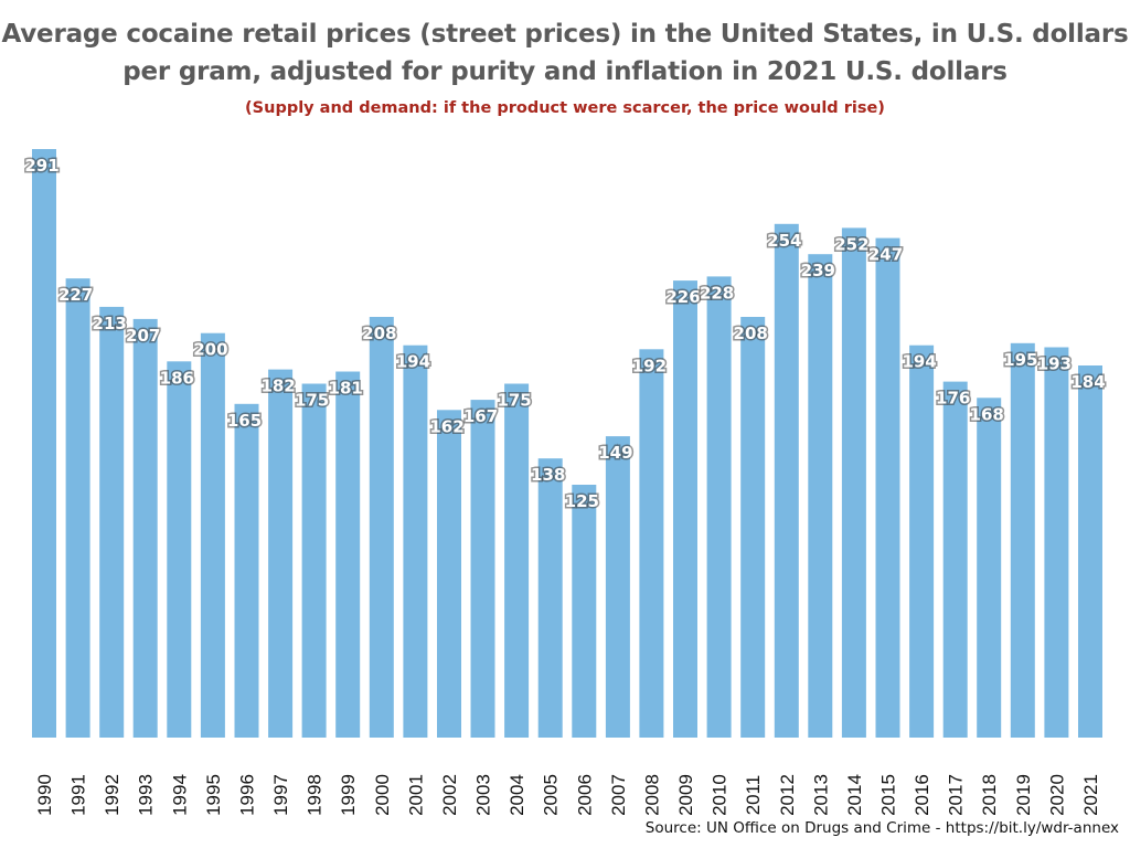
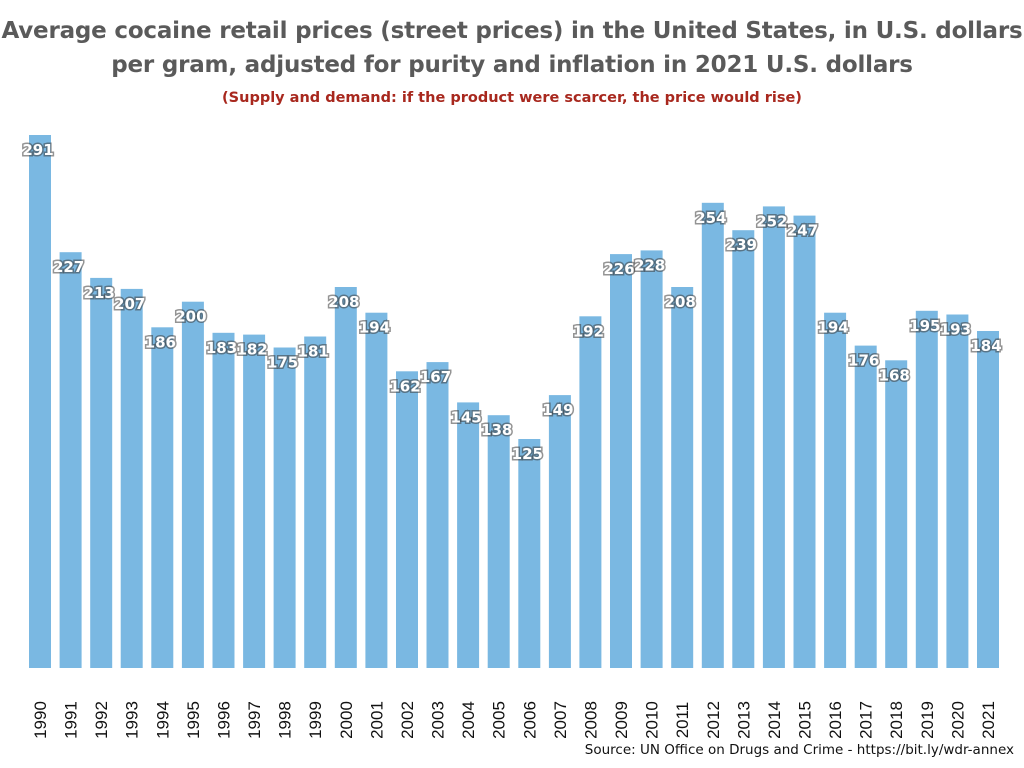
1996: 165 -> 183
2004: 175 -> 145
